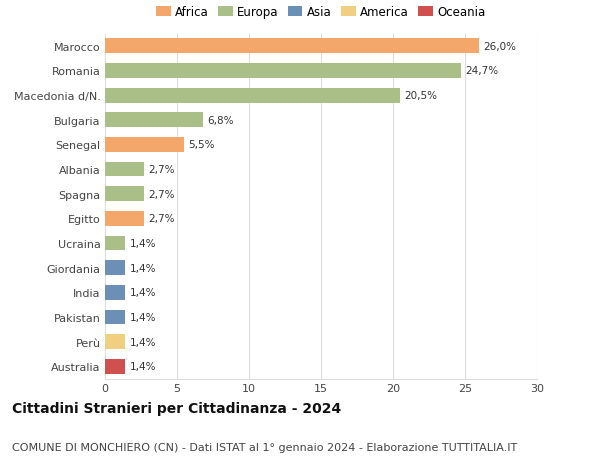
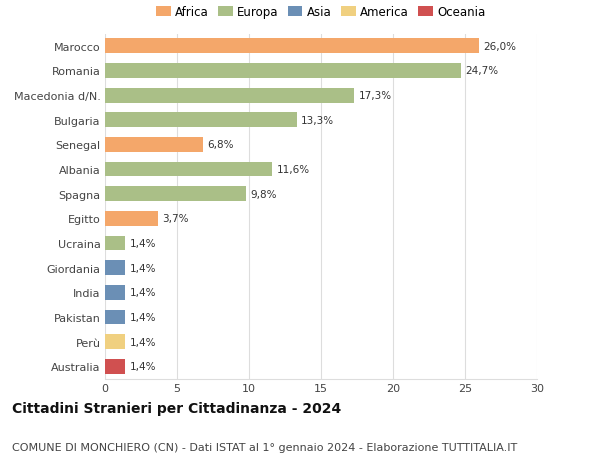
Macedonia d/N.: 20,5% -> 17,3%
Bulgaria: 6,8% -> 13,3%
Senegal: 5,5% -> 6,8%
Albania: 2,7% -> 11,6%
Spagna: 2,7% -> 9,8%
Egitto: 2,7% -> 3,7%
